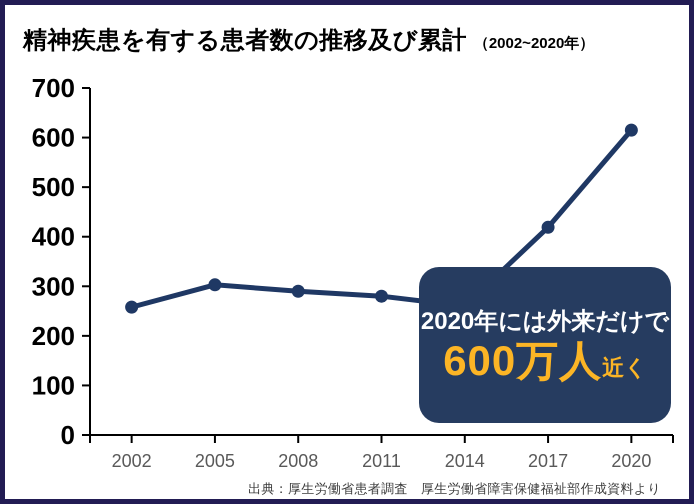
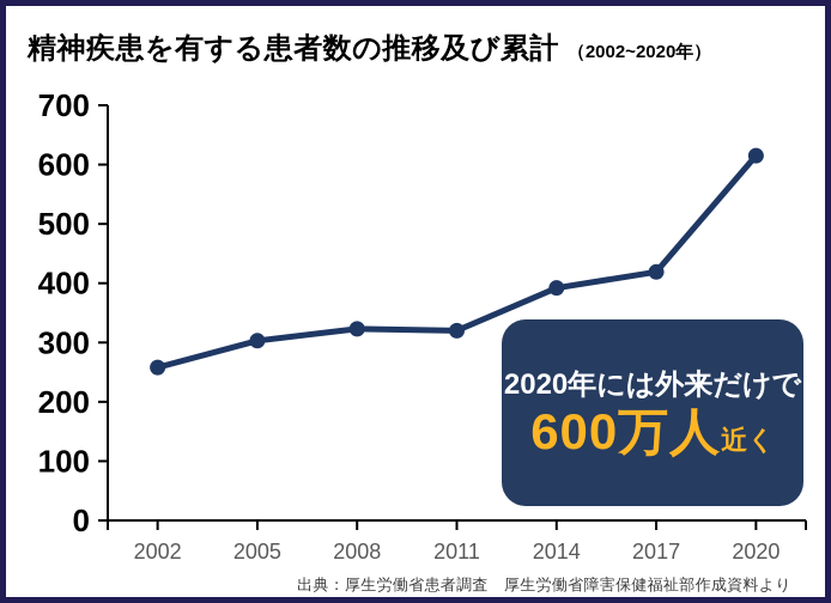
2008: 290 -> 320
2011: 280 -> 320
2014: 260 -> 390
